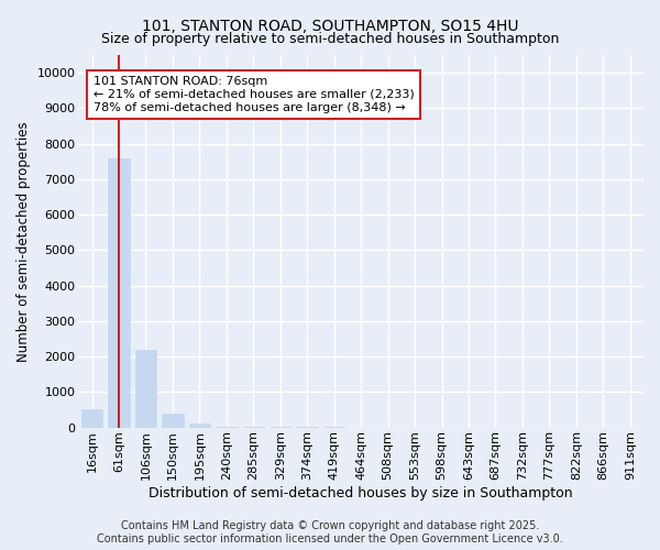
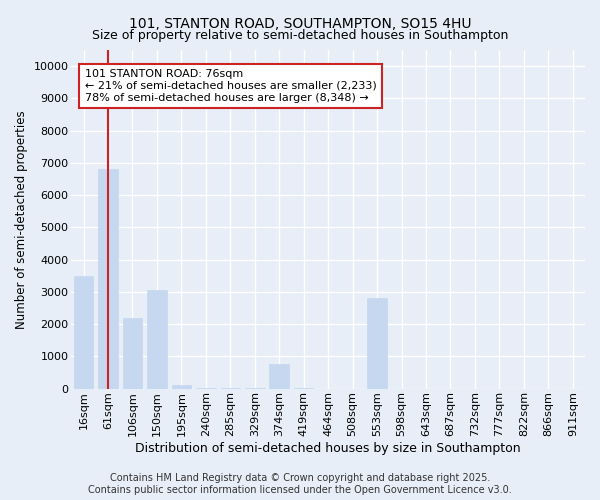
16sqm: 500 -> 3500
61sqm: 7600 -> 6800
150sqm: 380 -> 3050
374sqm: 0 -> 750
553sqm: 0 -> 2800
